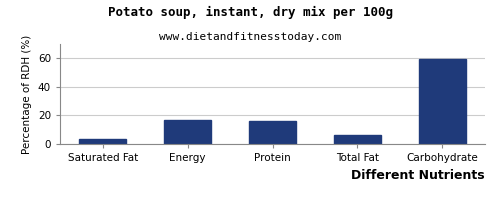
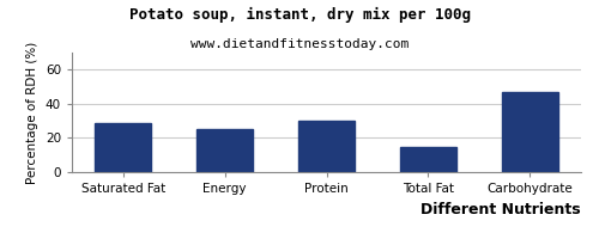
Saturated Fat: 4 -> 29
Energy: 17 -> 25
Protein: 16 -> 30
Total Fat: 6 -> 15
Carbohydrate: 60 -> 47
